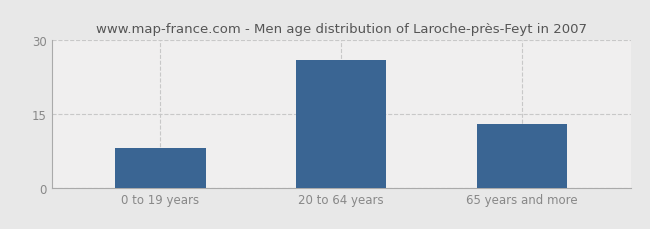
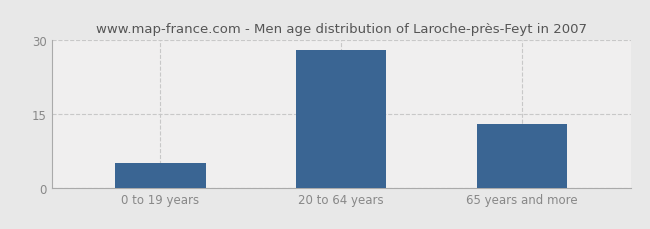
0 to 19 years: 8 -> 5
20 to 64 years: 26 -> 28
